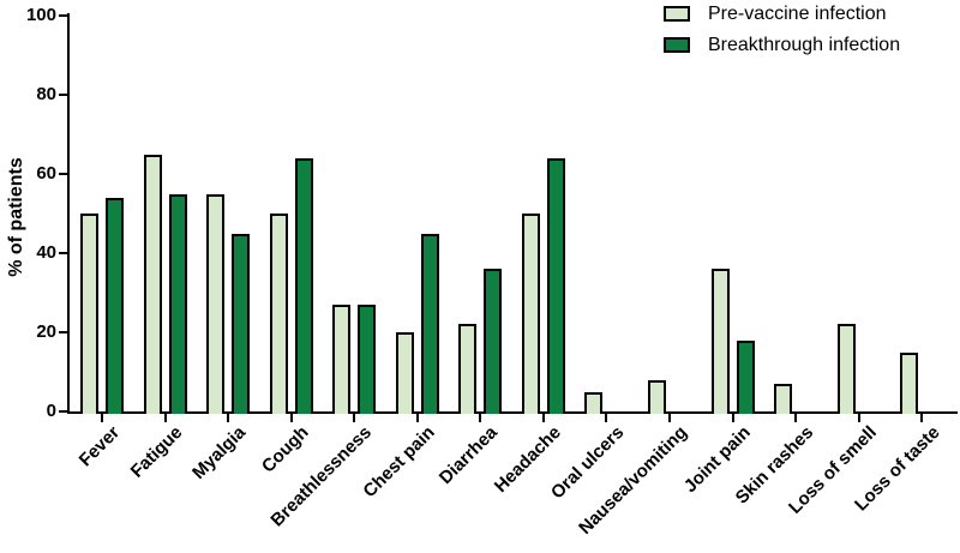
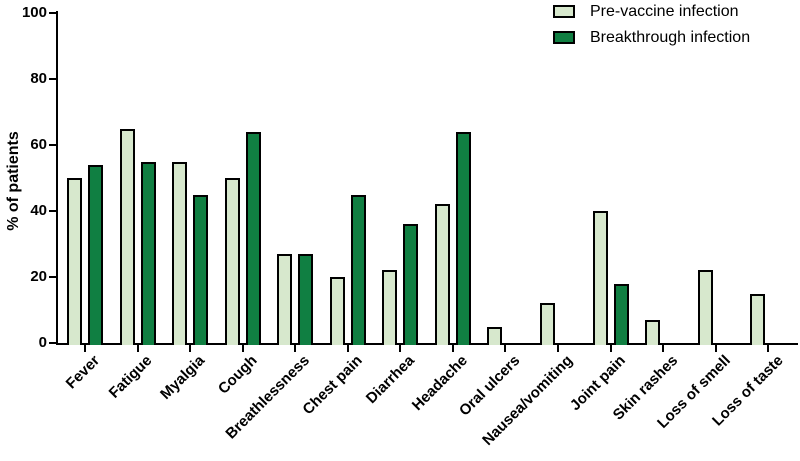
Pre-vaccine infection/Headache: 50 -> 42
Pre-vaccine infection/Nausea/vomiting: 8 -> 12
Pre-vaccine infection/Joint pain: 36 -> 40
